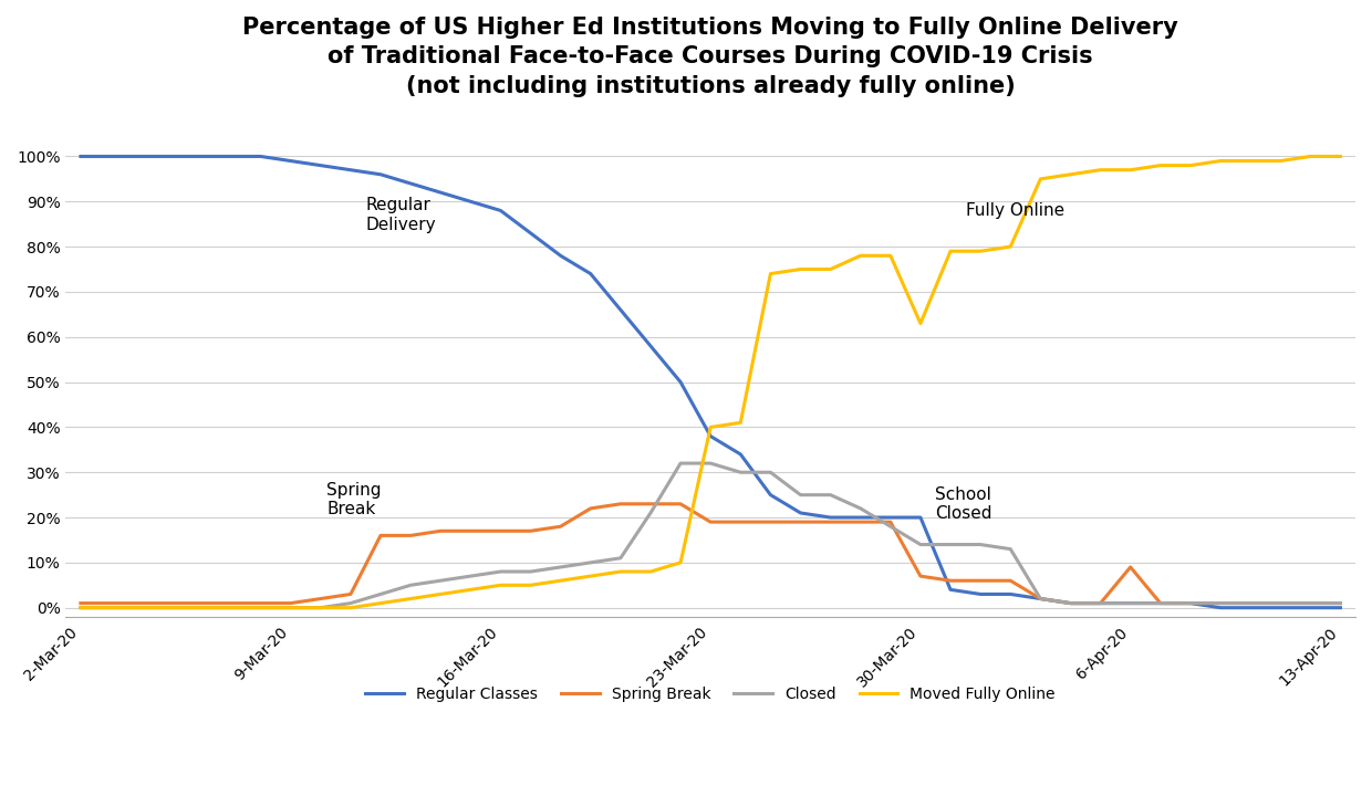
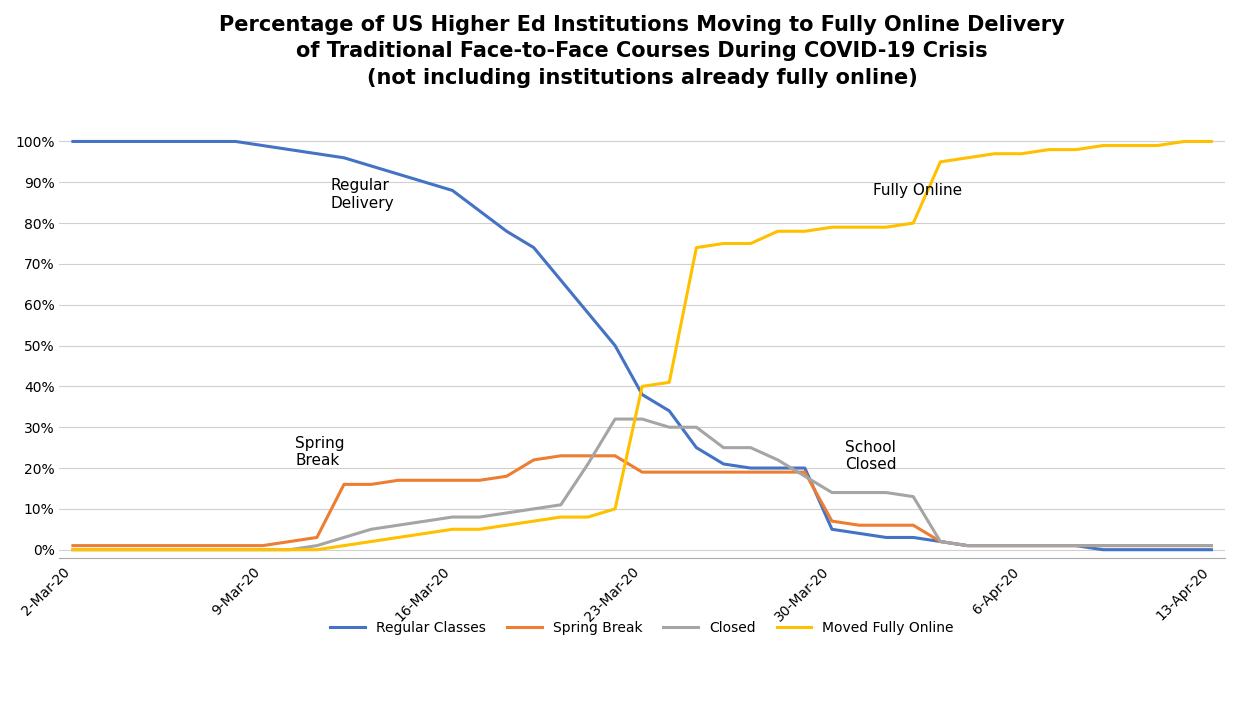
Regular Classes/30-Mar-20: 20% -> 5%
Moved Fully Online/30-Mar-20: 63% -> 79%
Spring Break/6-Apr-20: 9% -> 1%
